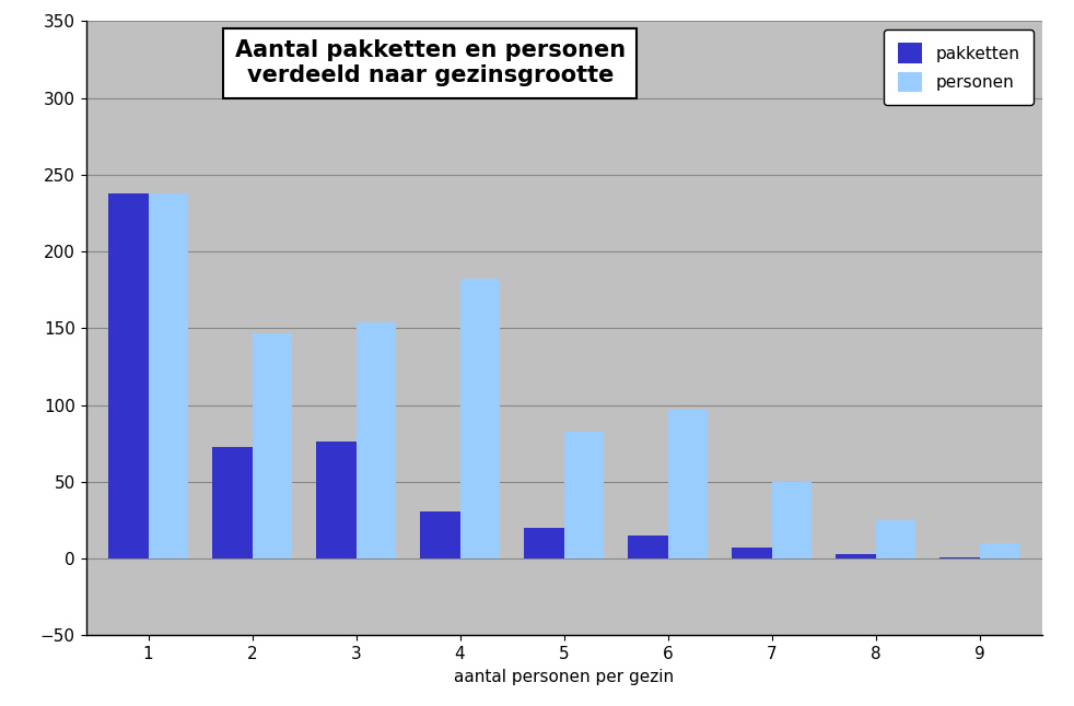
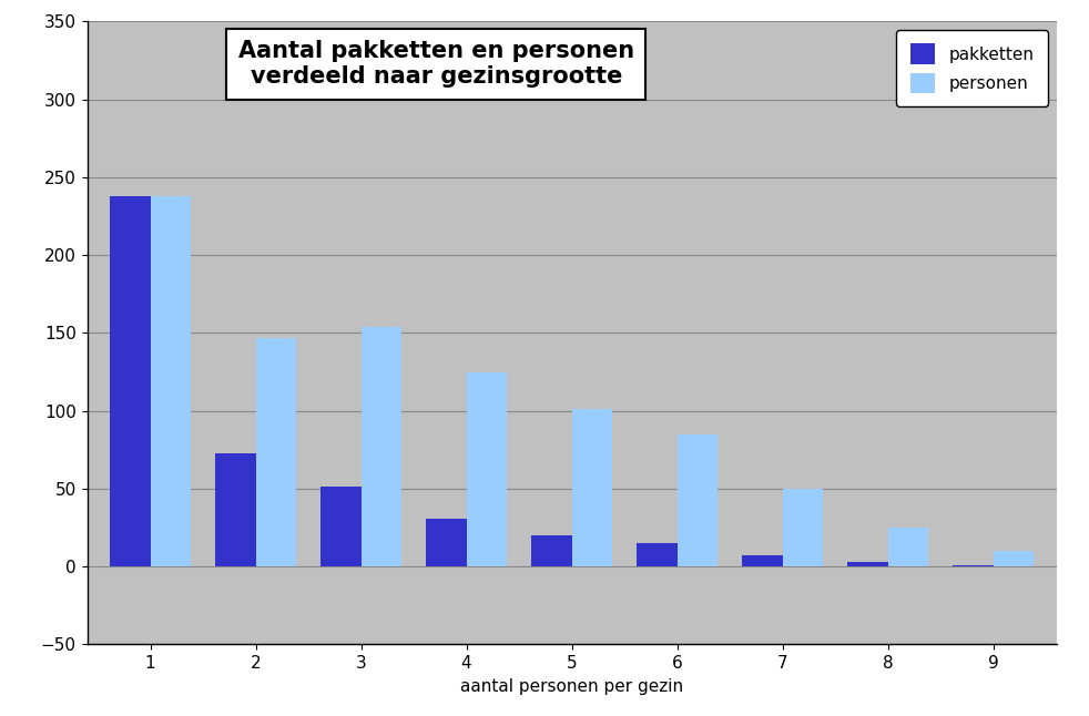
pakketten/3: 76 -> 51
personen/4: 182 -> 125
personen/5: 83 -> 101
personen/6: 97 -> 85
